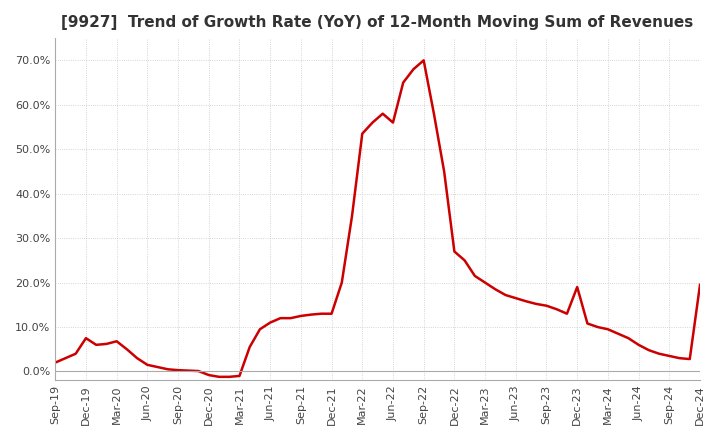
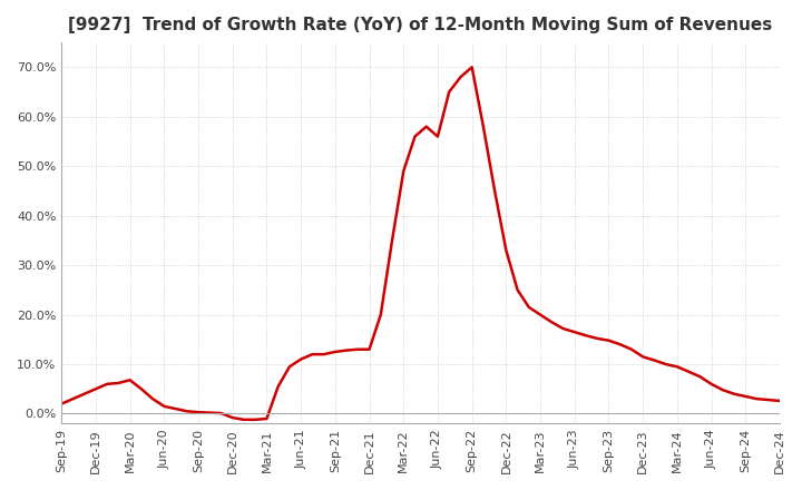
Dec-19: 7.5% -> 5.0%
Mar-22: 53.5% -> 49.0%
Dec-22: 27.0% -> 33.0%
Dec-23: 19.0% -> 11.5%
Dec-24: 19.5% -> 2.6%
